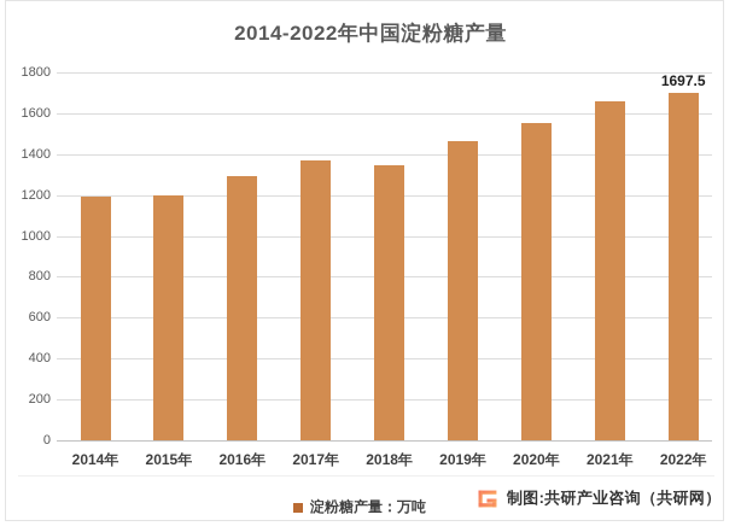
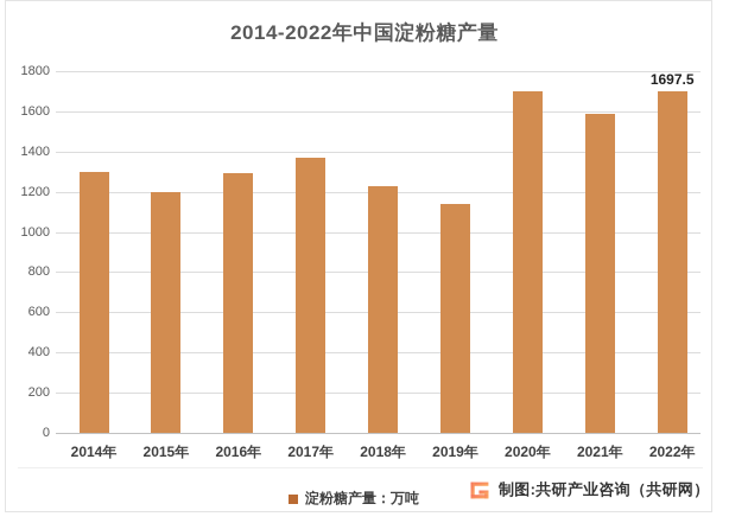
2014年: 1200 -> 1300
2018年: 1340 -> 1230
2019年: 1460 -> 1140
2020年: 1550 -> 1700
2021年: 1660 -> 1590
